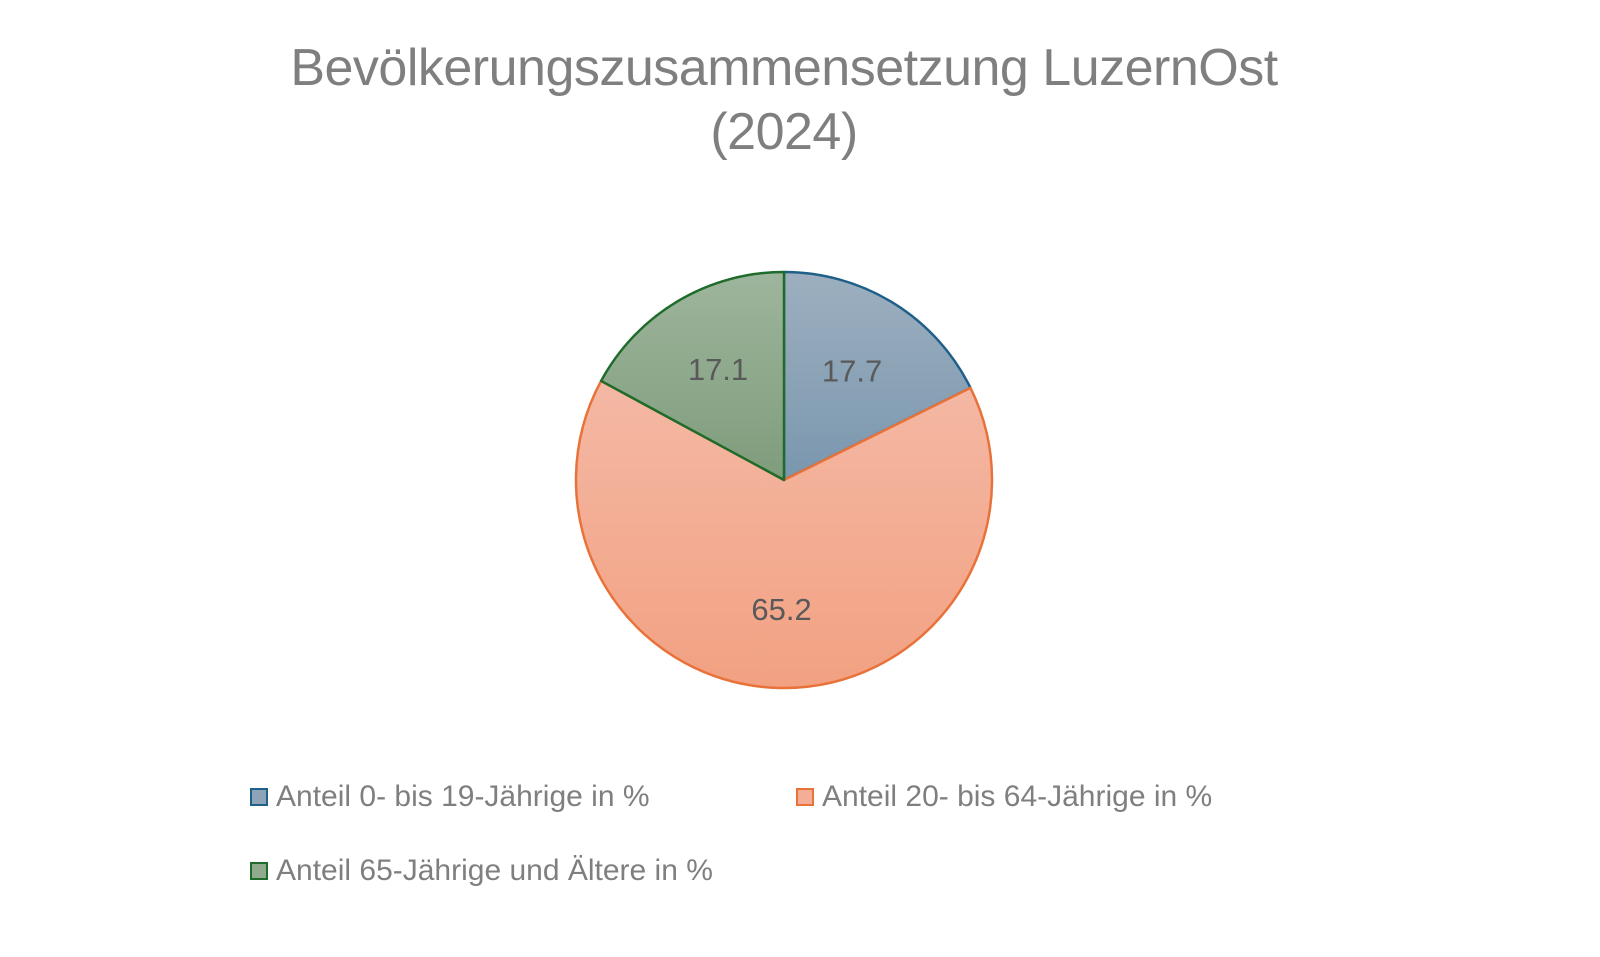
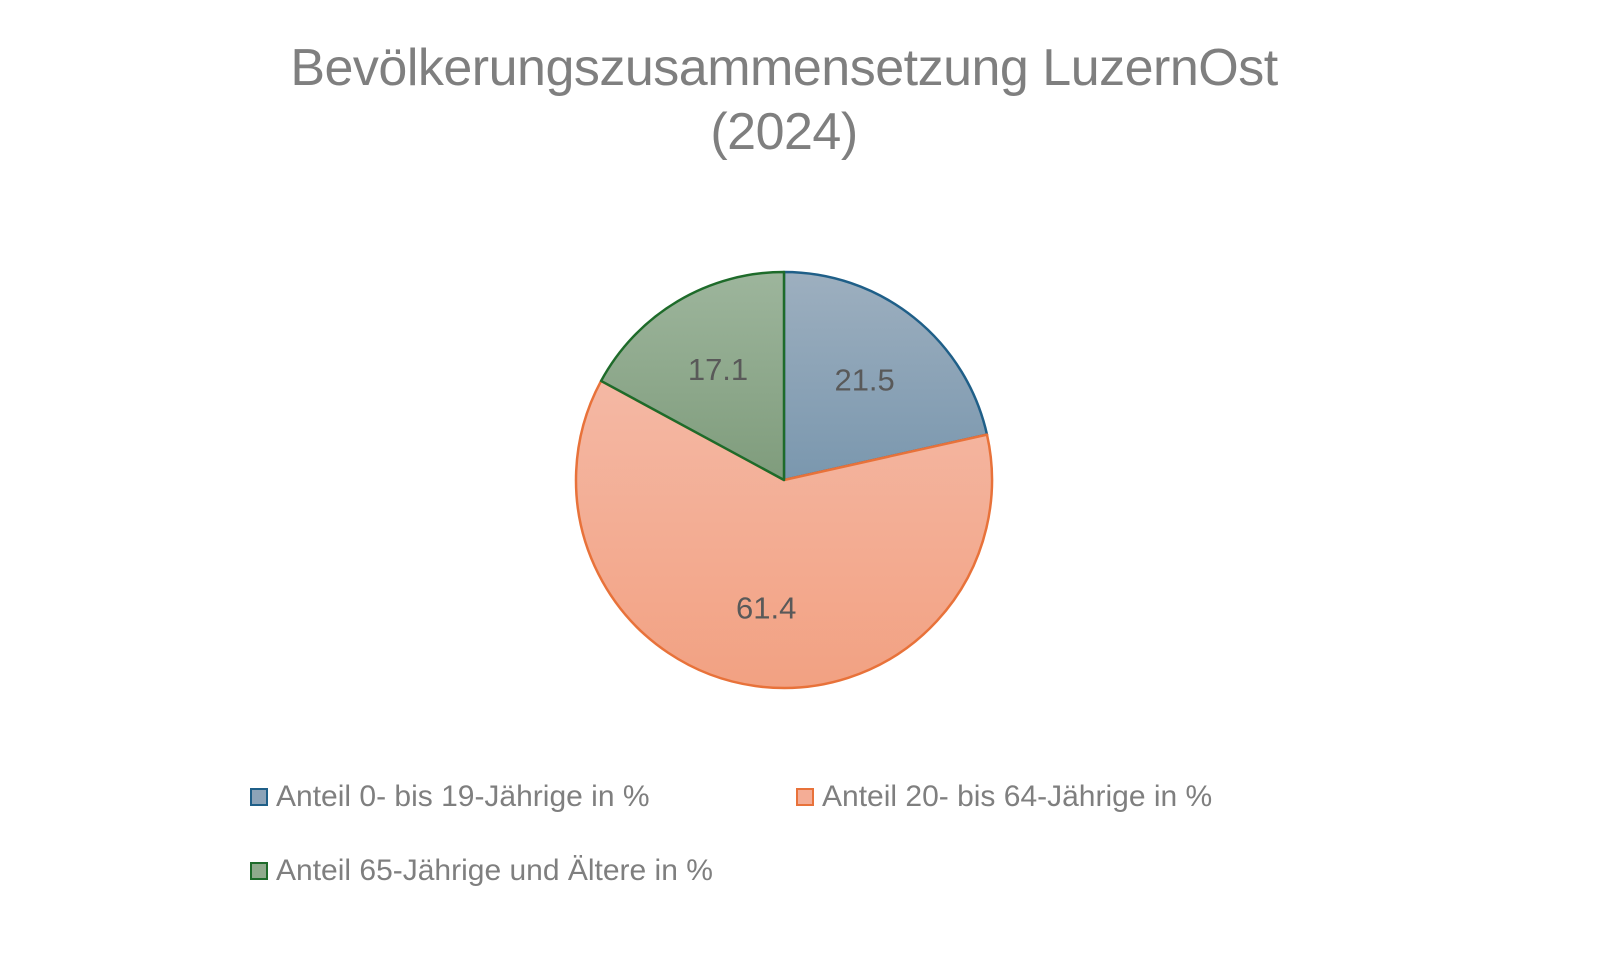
Anteil 0- bis 19-Jährige in %: 17.7 -> 21.5
Anteil 20- bis 64-Jährige in %: 65.2 -> 61.4
